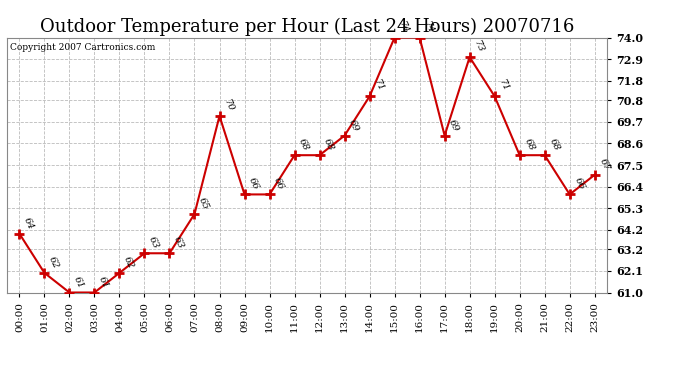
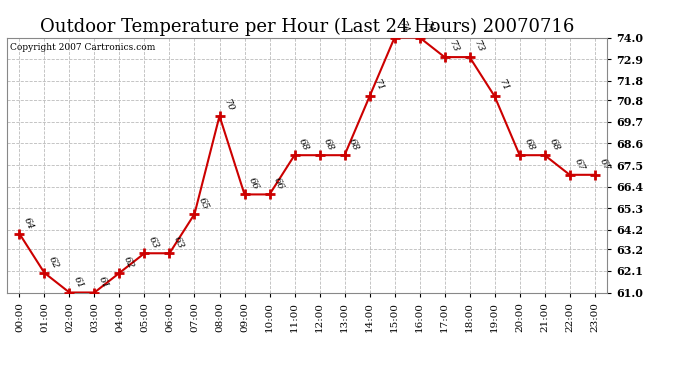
13:00: 69 -> 68
17:00: 69 -> 73
22:00: 66 -> 67
